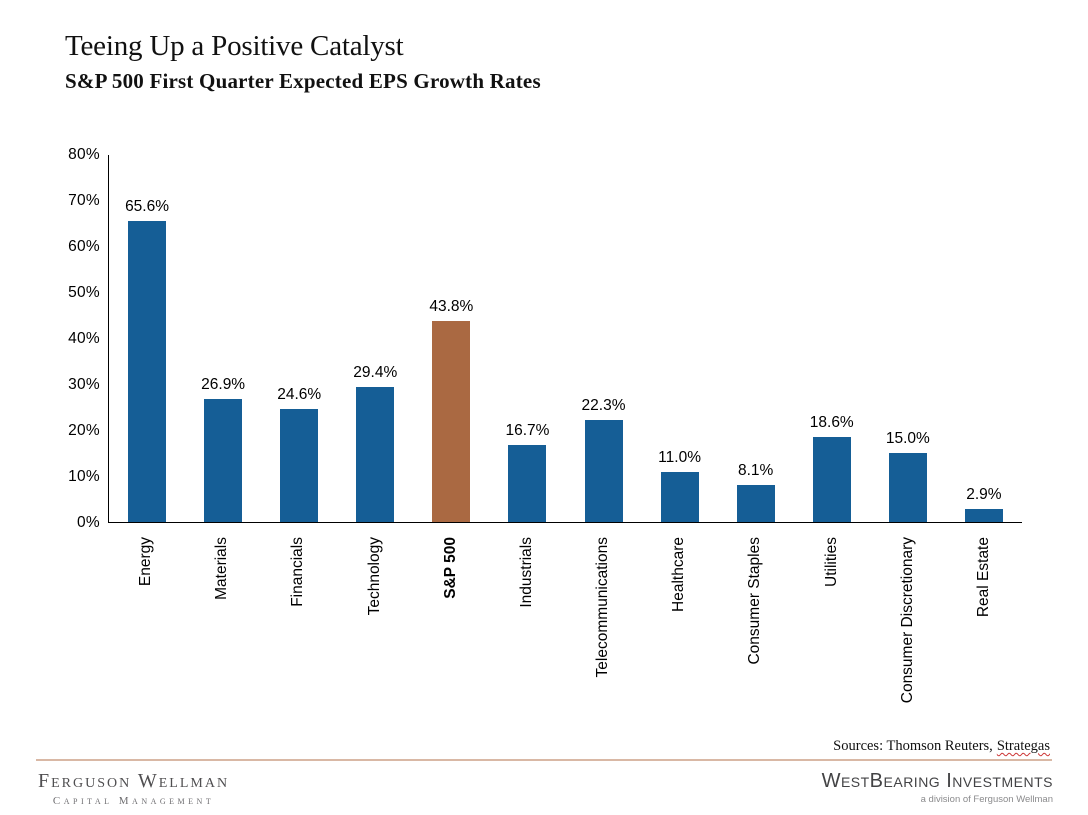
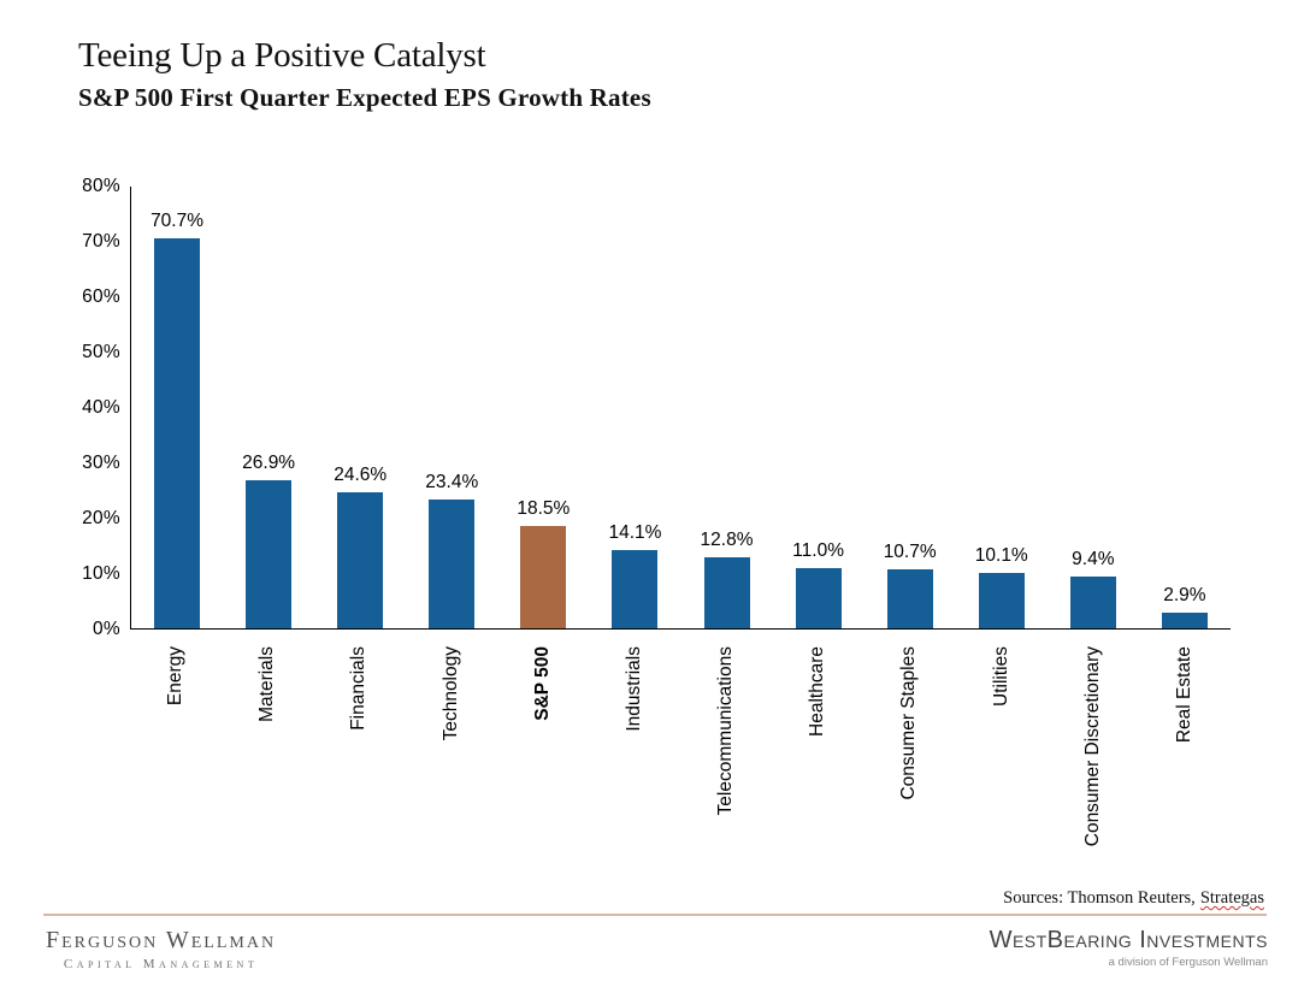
Energy: 65.6% -> 70.7%
Technology: 29.4% -> 23.4%
S&P 500: 43.8% -> 18.5%
Industrials: 16.7% -> 14.1%
Telecommunications: 22.3% -> 12.8%
Consumer Staples: 8.1% -> 10.7%
Utilities: 18.6% -> 10.1%
Consumer Discretionary: 15.0% -> 9.4%
